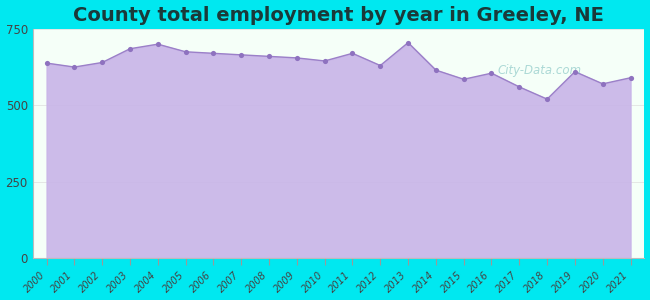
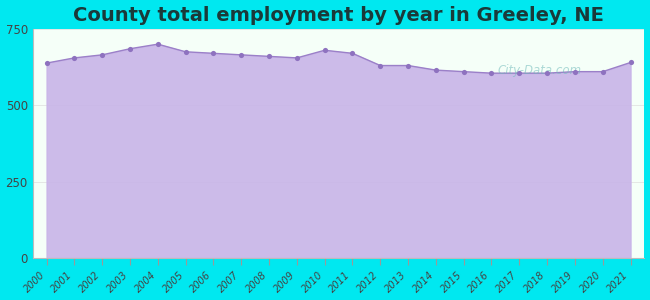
2001: 625 -> 655
2002: 640 -> 665
2010: 645 -> 680
2013: 705 -> 630
2015: 585 -> 610
2017: 560 -> 605
2018: 520 -> 605
2020: 570 -> 610
2021: 590 -> 640
